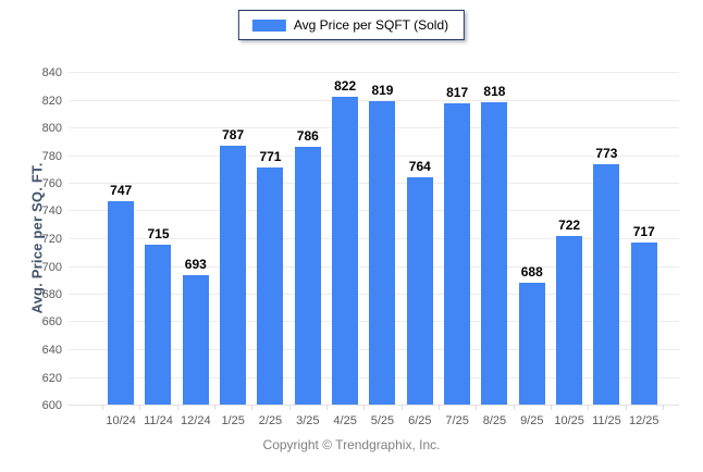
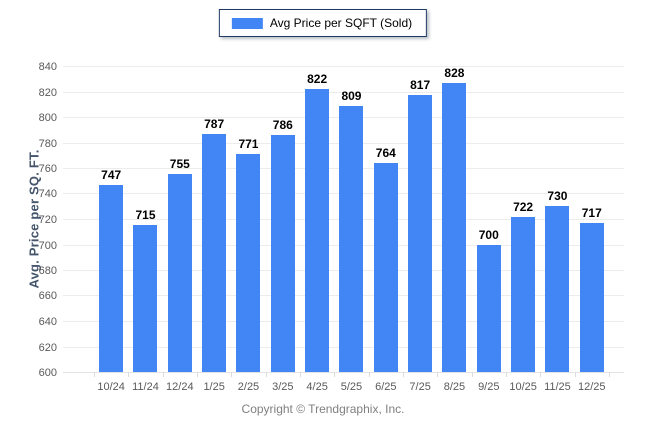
12/24: 693 -> 755
5/25: 819 -> 809
8/25: 818 -> 828
9/25: 688 -> 700
11/25: 773 -> 730
